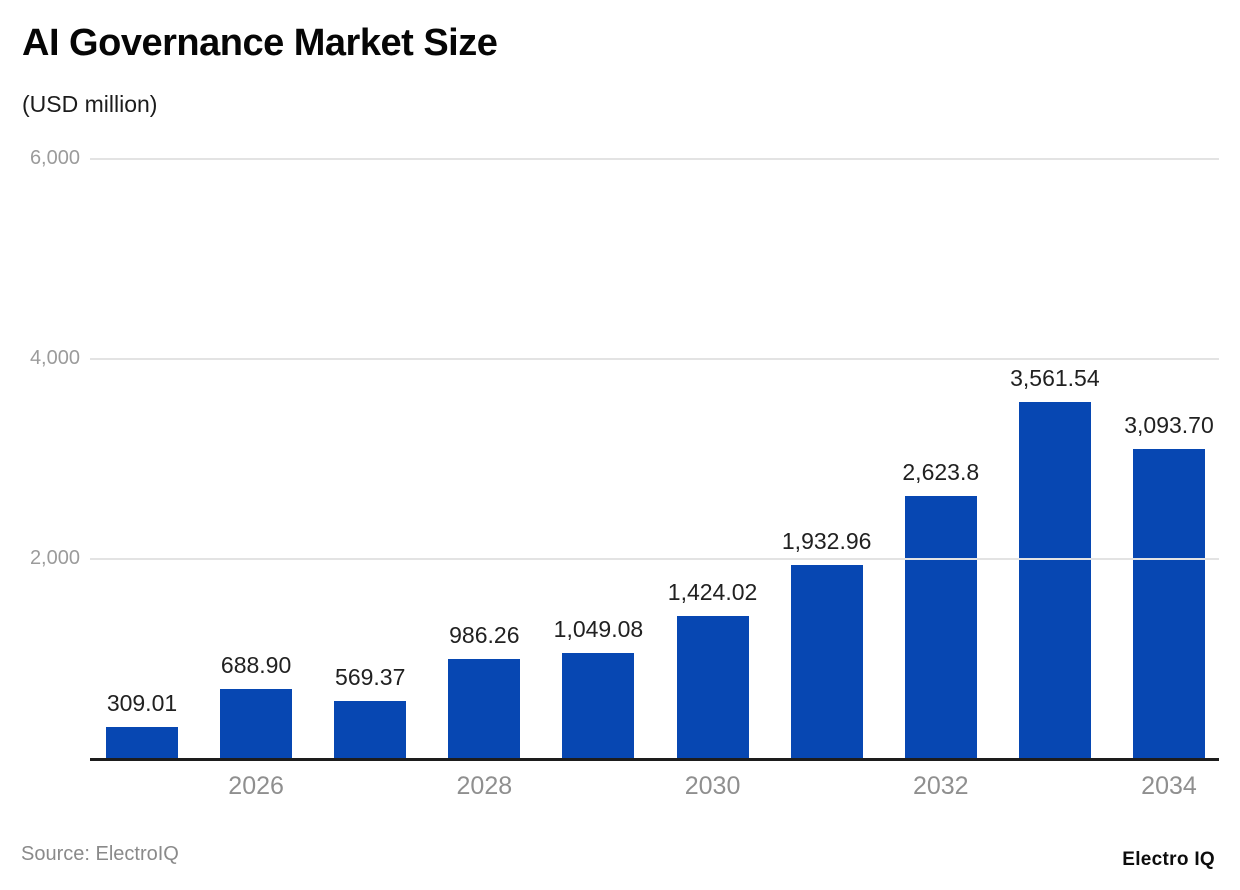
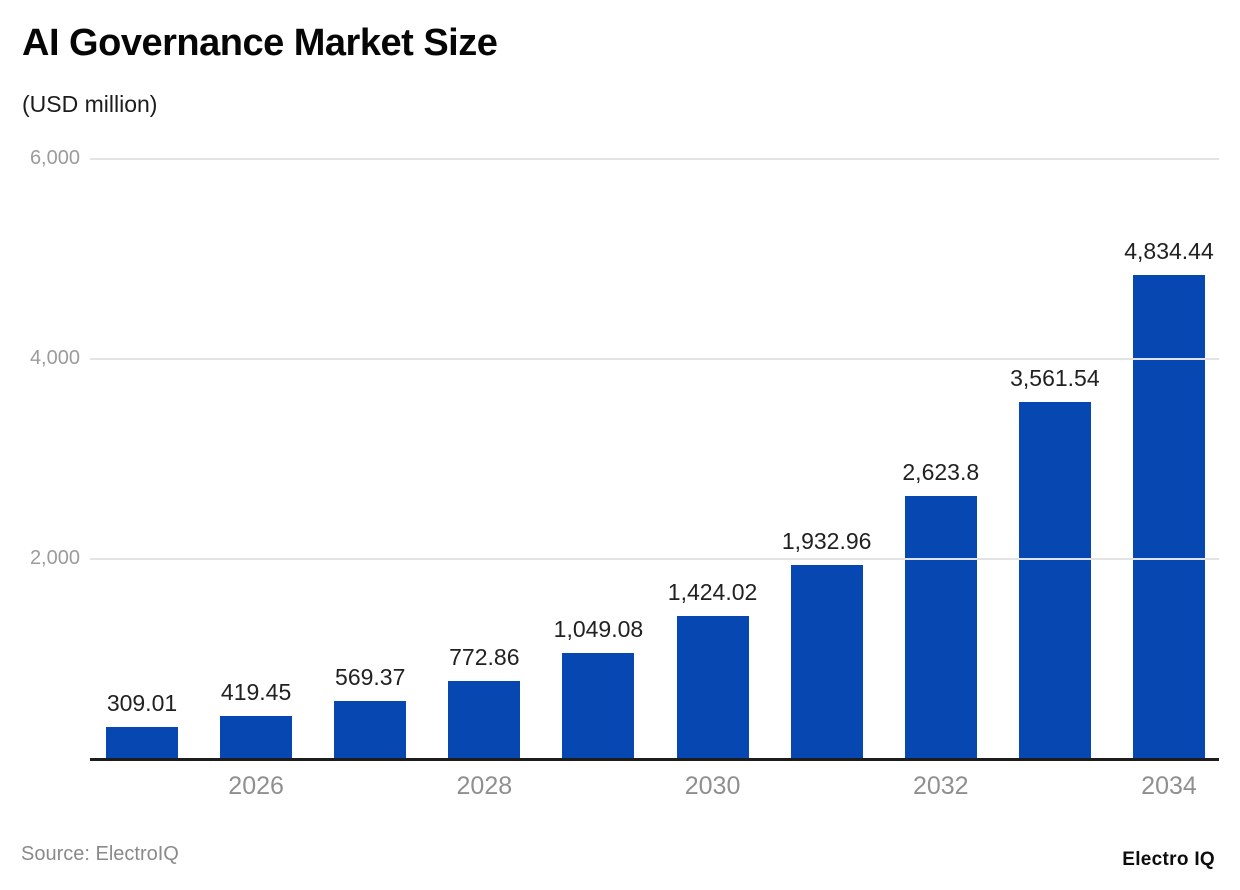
2026: 688.90 -> 419.45
2028: 986.26 -> 772.86
2034: 3,093.70 -> 4,834.44
